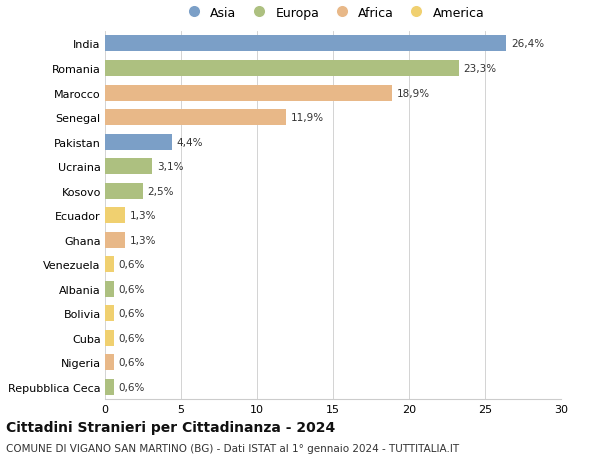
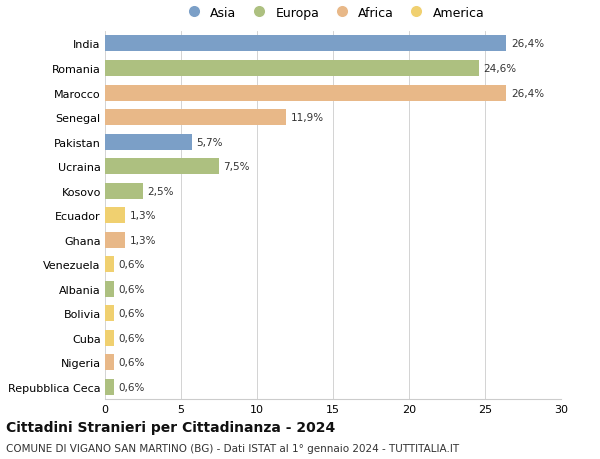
Romania: 23,3% -> 24,6%
Marocco: 18,9% -> 26,4%
Pakistan: 4,4% -> 5,7%
Ucraina: 3,1% -> 7,5%
